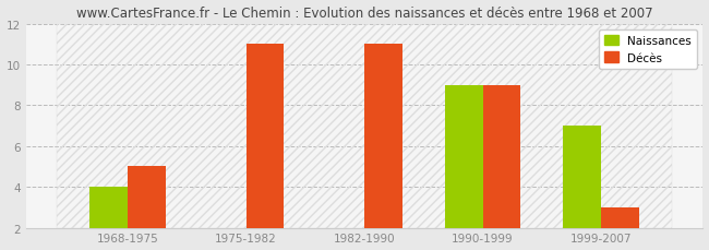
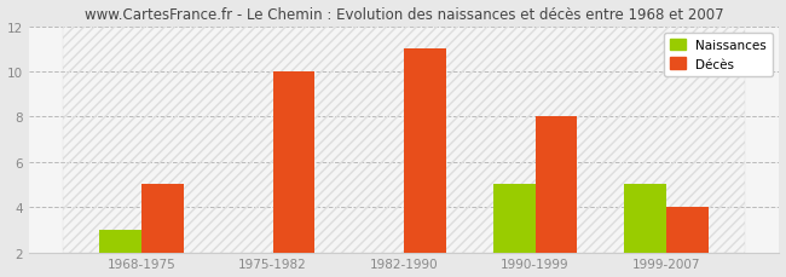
Naissances/1968-1975: 4 -> 3
Décès/1975-1982: 11 -> 10
Naissances/1990-1999: 9 -> 5
Décès/1990-1999: 9 -> 8
Naissances/1999-2007: 7 -> 5
Décès/1999-2007: 3 -> 4
